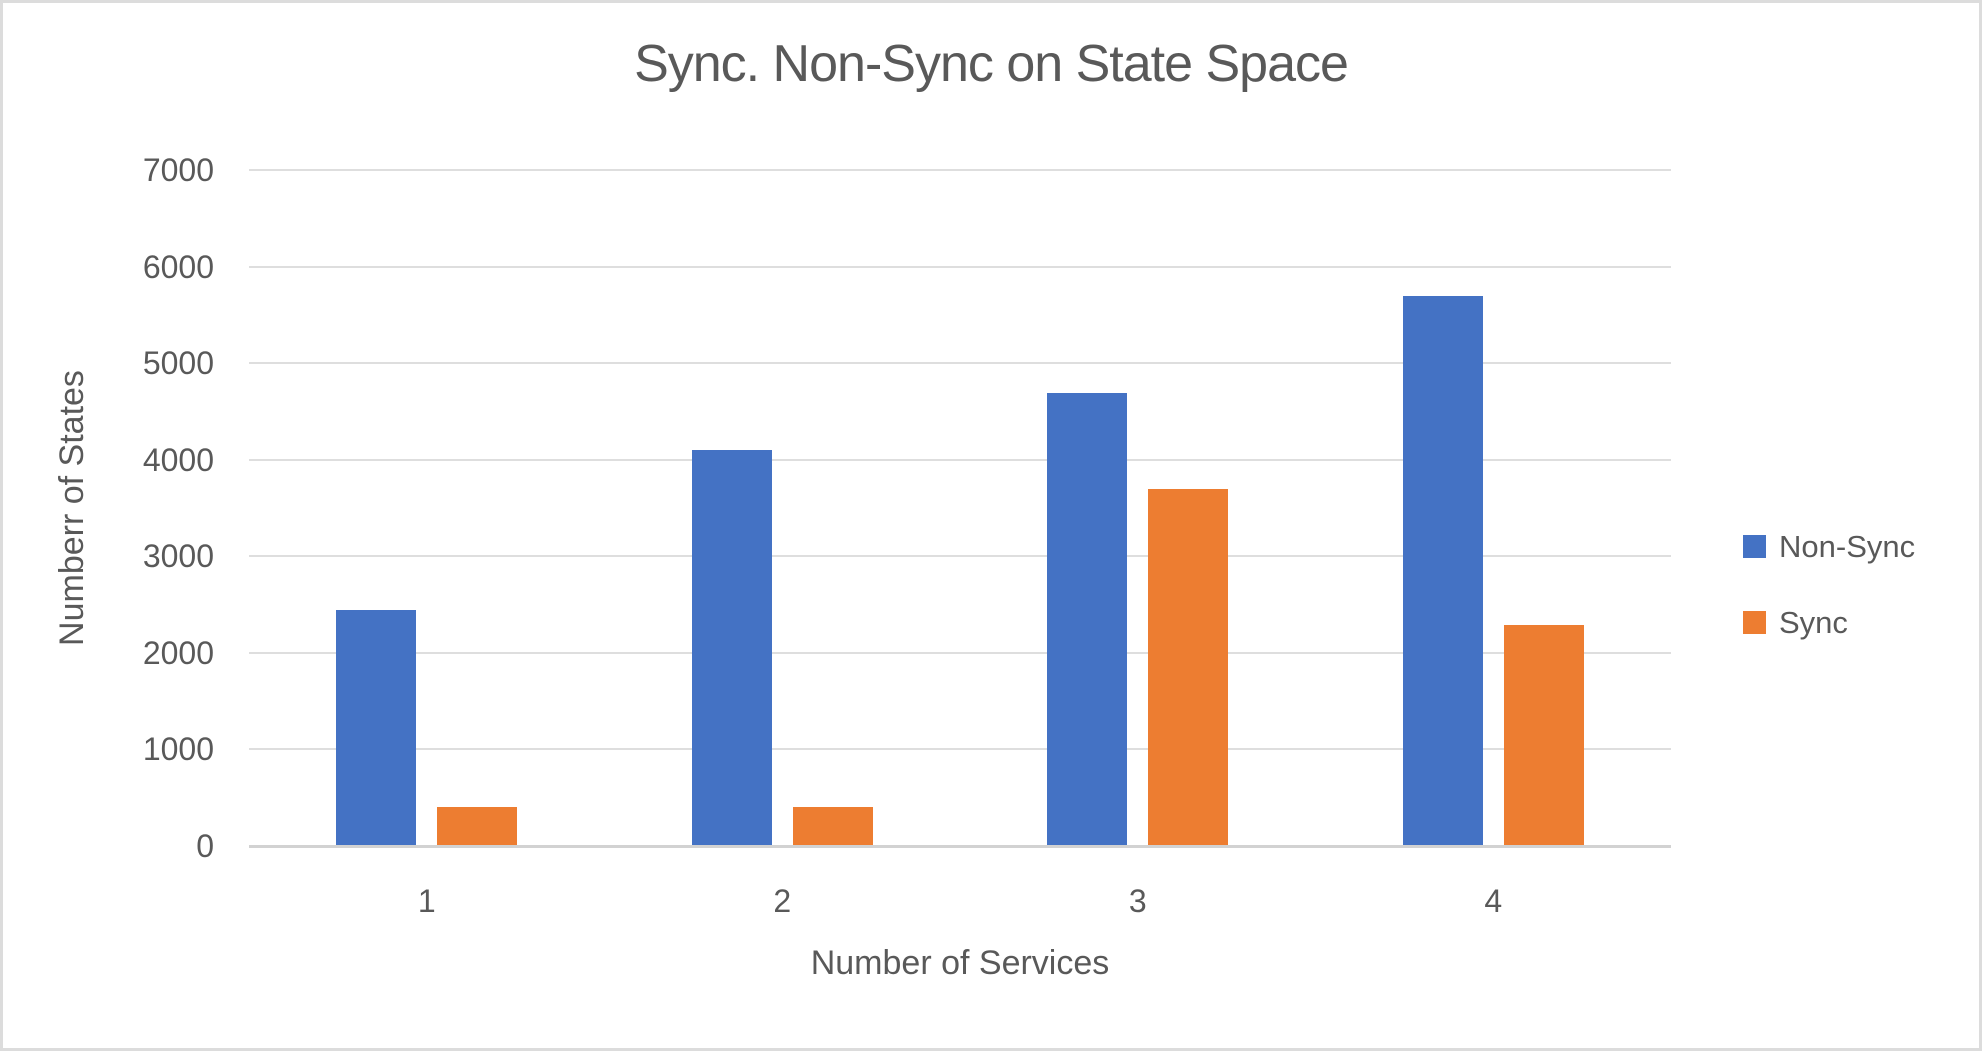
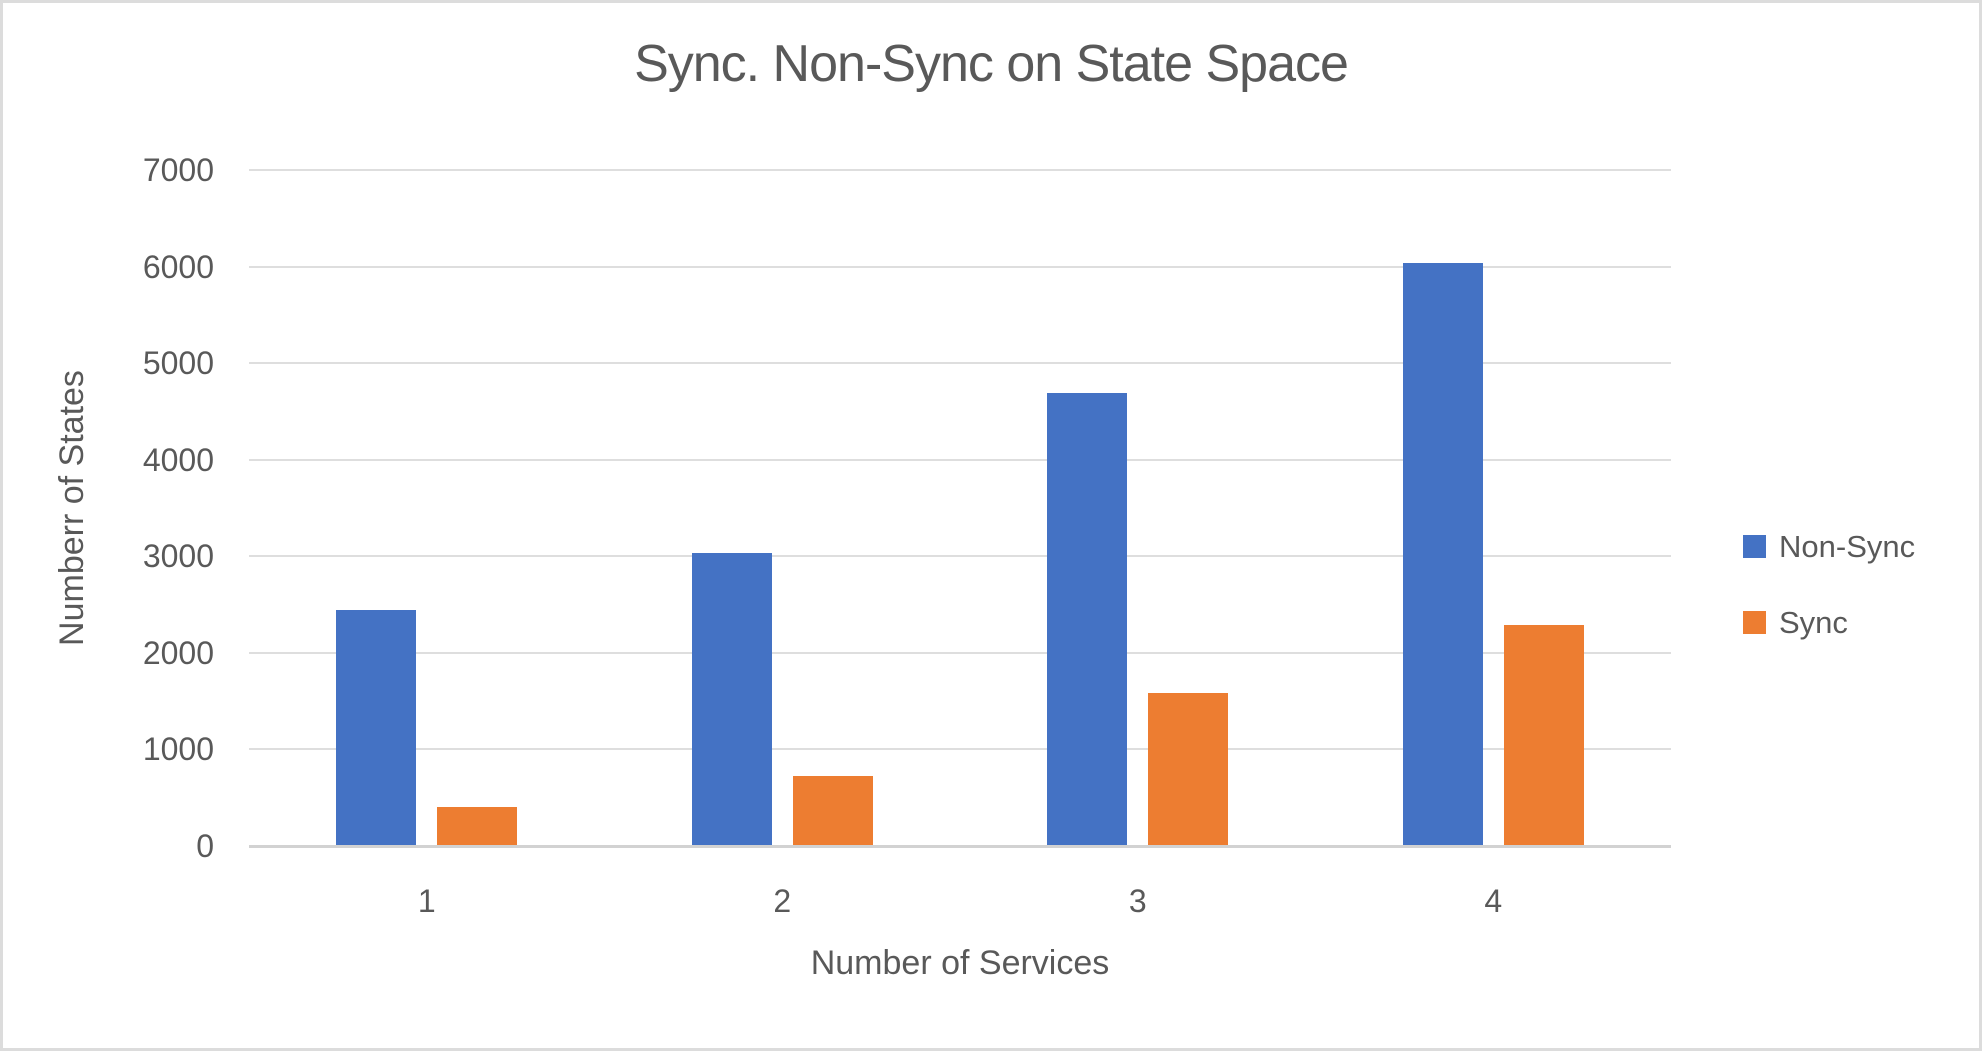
Non-Sync/2: 4100 -> 3000
Sync/2: 400 -> 700
Sync/3: 3700 -> 1600
Non-Sync/4: 5700 -> 6000
